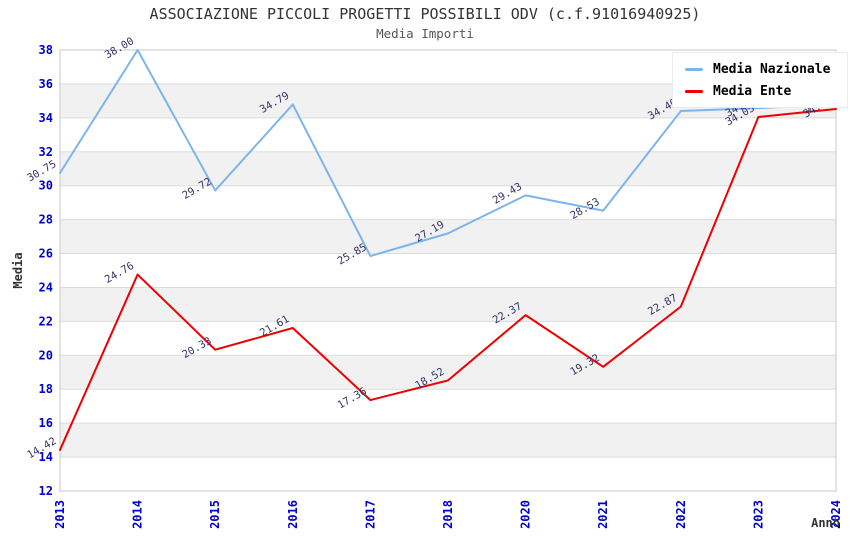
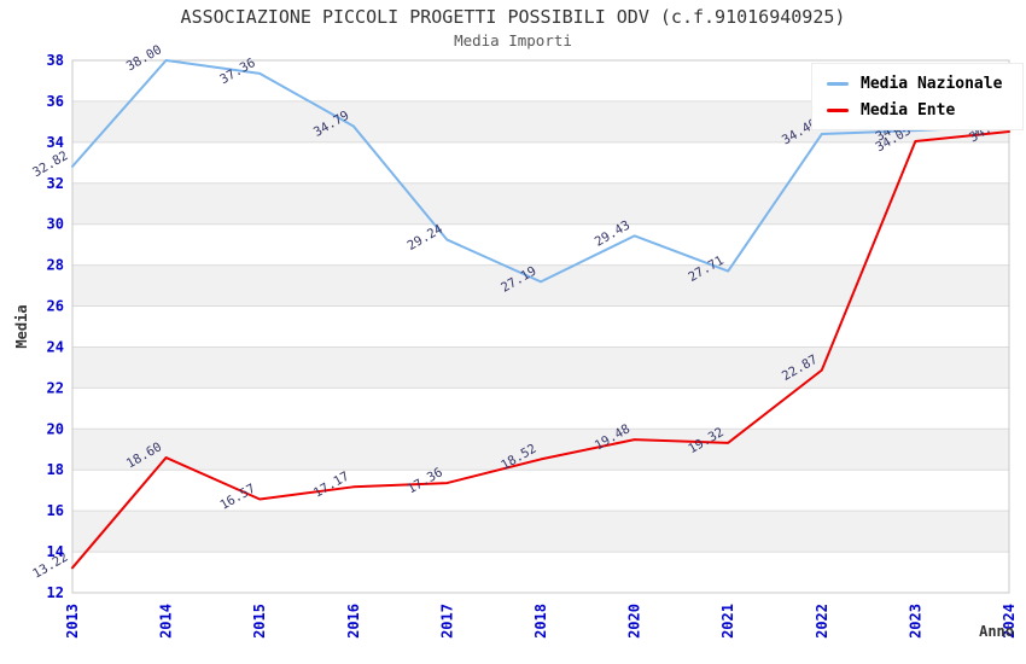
Media Nazionale/2013: 30.75 -> 32.82
Media Ente/2013: 14.42 -> 13.22
Media Ente/2014: 24.76 -> 18.60
Media Nazionale/2015: 29.72 -> 37.36
Media Ente/2015: 20.33 -> 16.57
Media Ente/2016: 21.61 -> 17.17
Media Nazionale/2017: 25.85 -> 29.24
Media Ente/2020: 22.37 -> 19.48
Media Nazionale/2021: 28.53 -> 27.71
